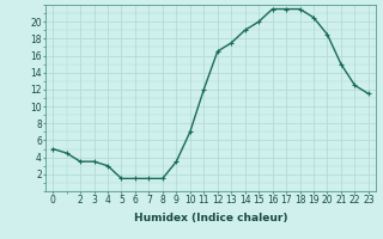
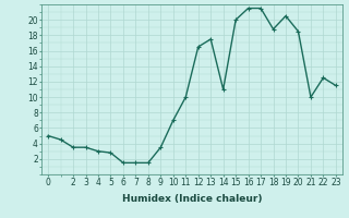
5: 1.5 -> 2.8
11: 12.0 -> 10.0
14: 19.0 -> 11.0
18: 21.5 -> 18.8
21: 15.0 -> 10.0
